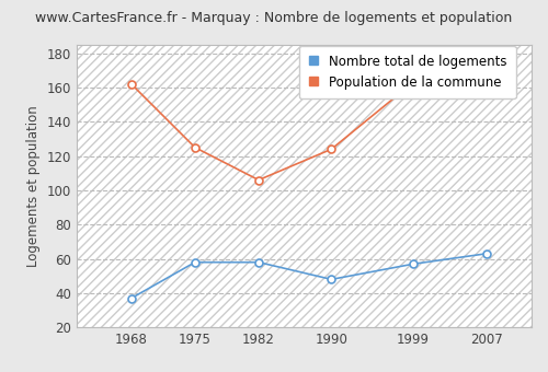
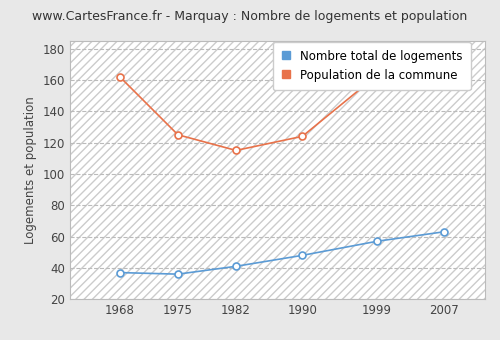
Nombre total de logements/1975: 58 -> 36
Nombre total de logements/1982: 58 -> 41
Population de la commune/1982: 106 -> 115
